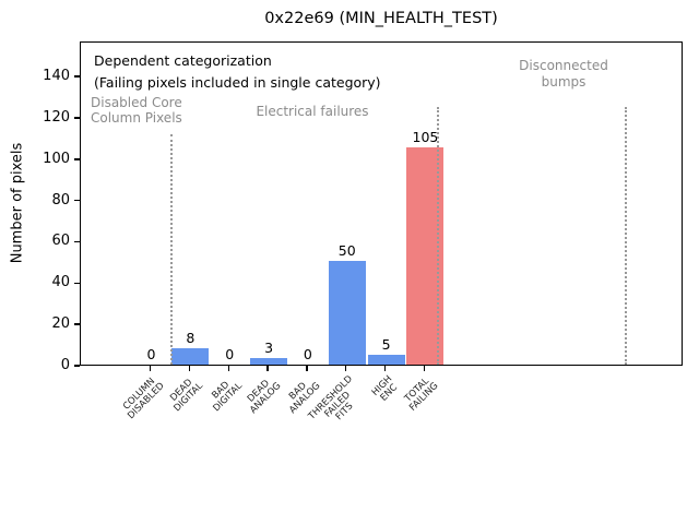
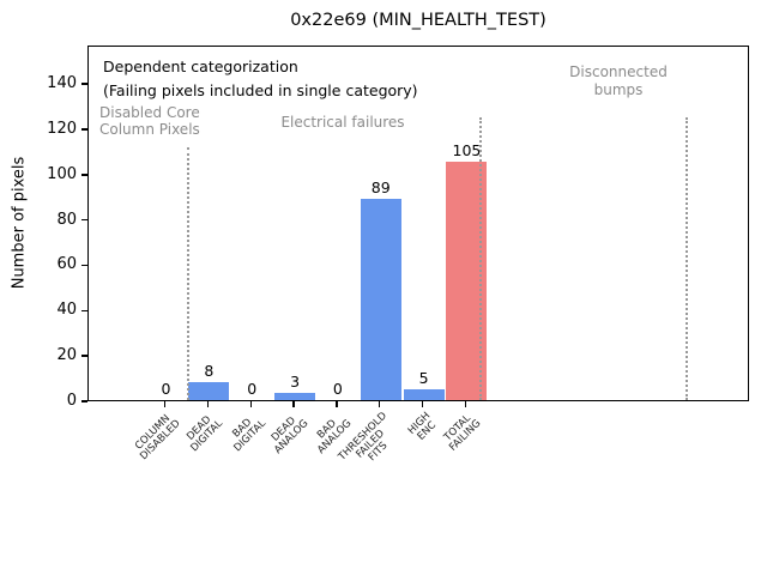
THRESHOLD FAILED FITS: 50 -> 89
